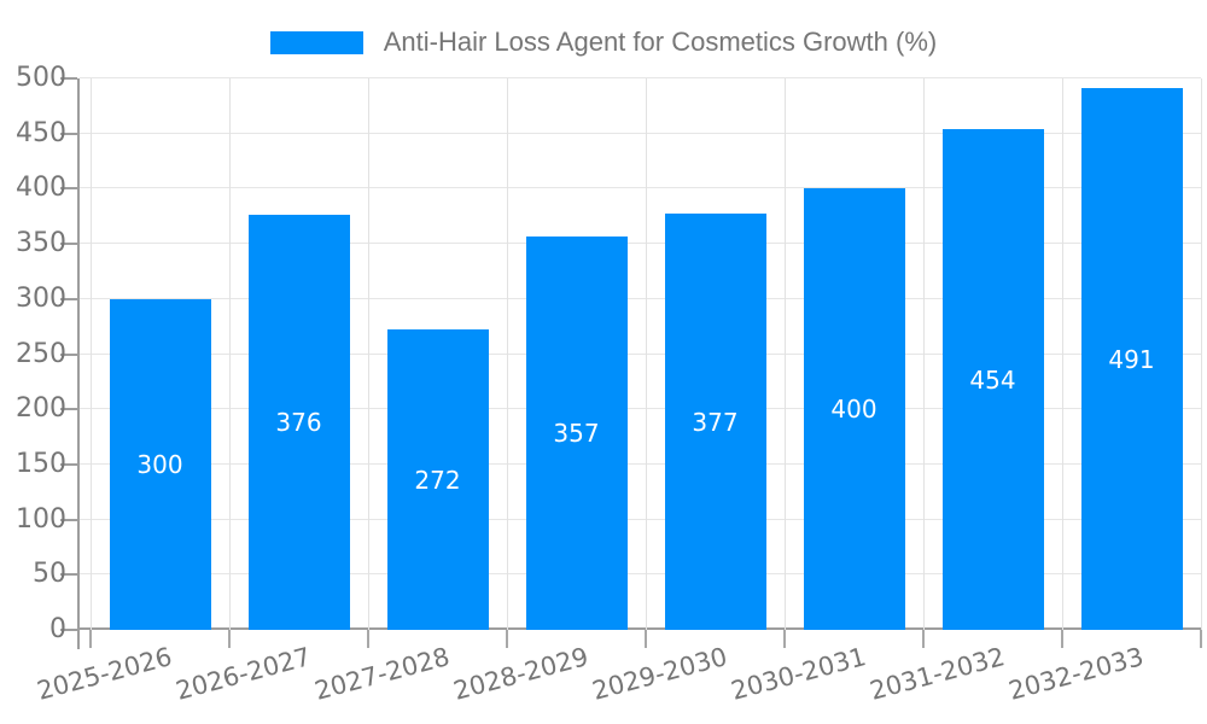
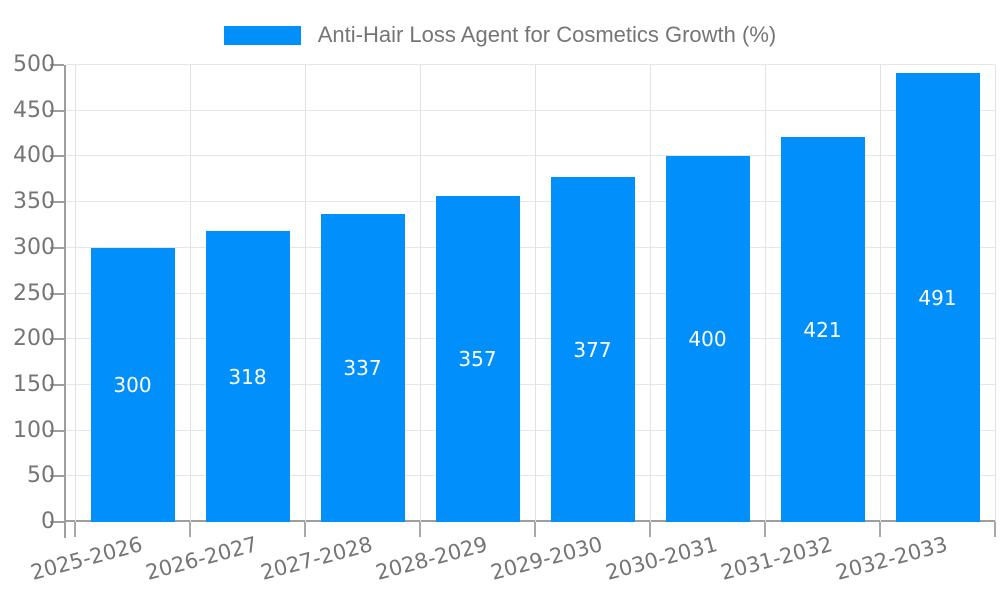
2026-2027: 376 -> 318
2027-2028: 272 -> 337
2031-2032: 454 -> 421
